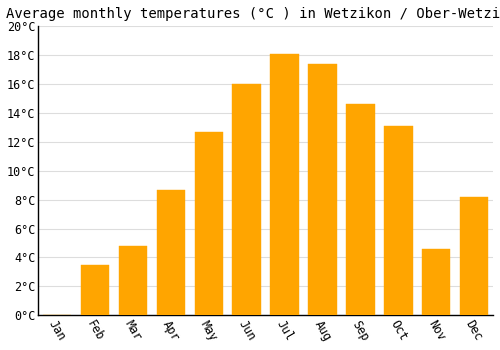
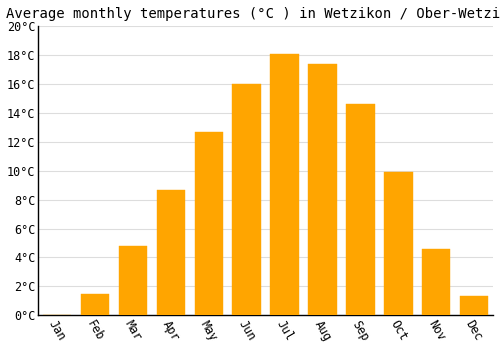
Feb: 3.5°C -> 1.5°C
Oct: 13.1°C -> 9.9°C
Dec: 8.2°C -> 1.3°C
